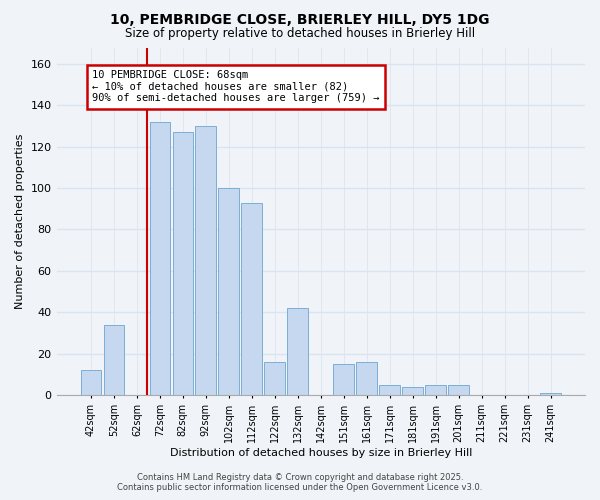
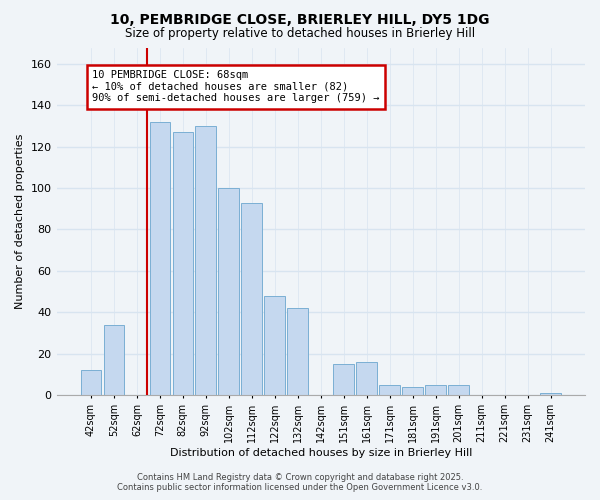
122sqm: 16 -> 48
